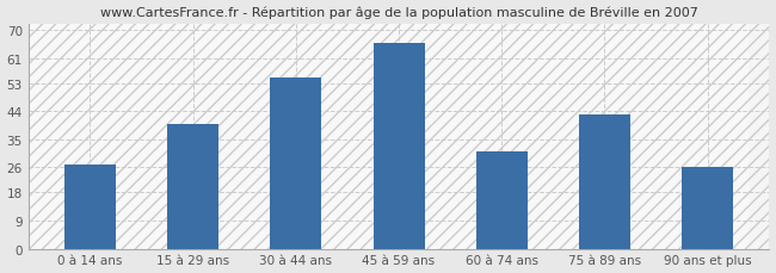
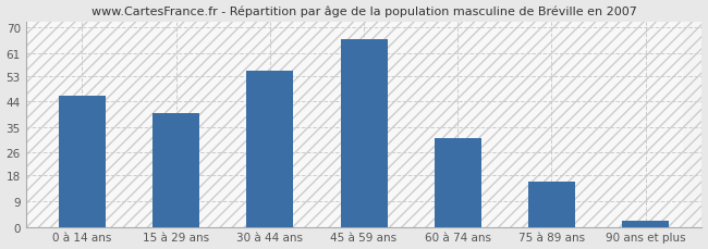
0 à 14 ans: 27 -> 46
75 à 89 ans: 43 -> 16
90 ans et plus: 26 -> 2
